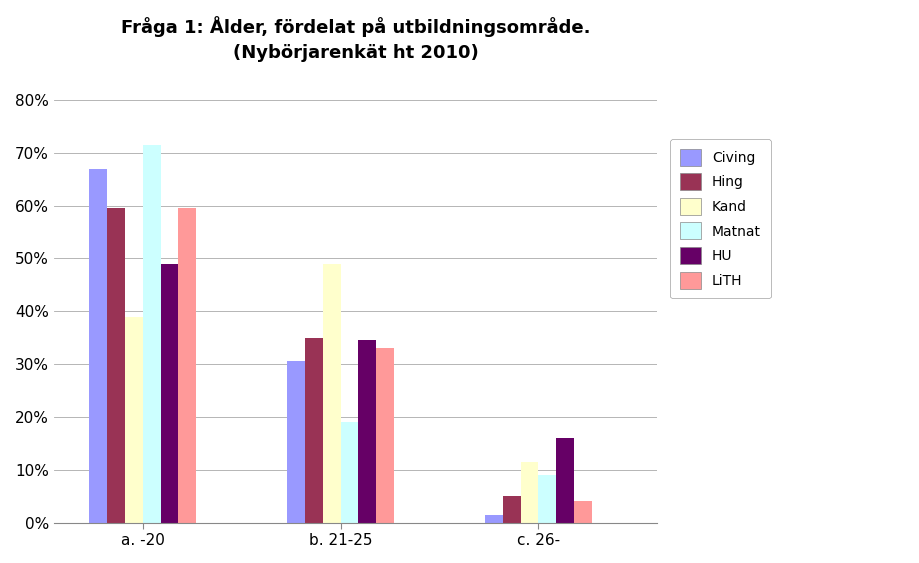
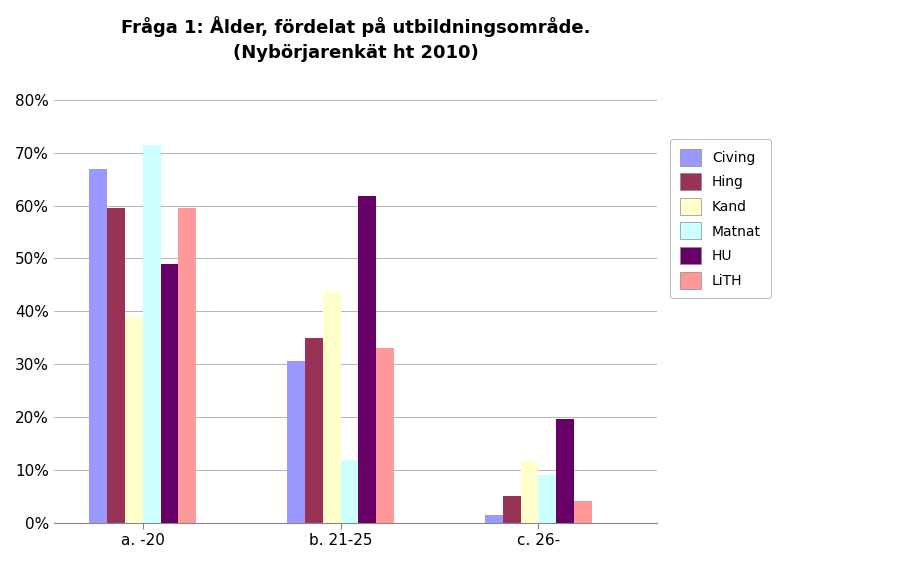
Kand/b. 21-25: 49.0% -> 43.8%
Matnat/b. 21-25: 19.0% -> 11.8%
HU/b. 21-25: 34.5% -> 61.8%
HU/c. 26-: 16.0% -> 19.6%
